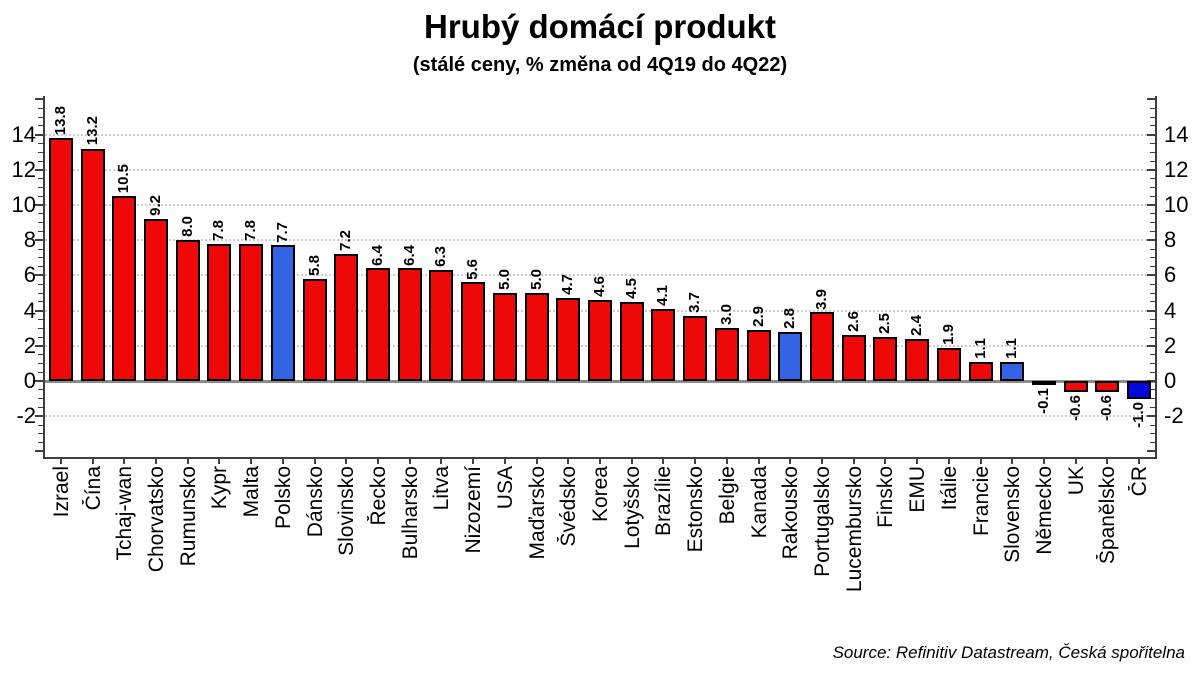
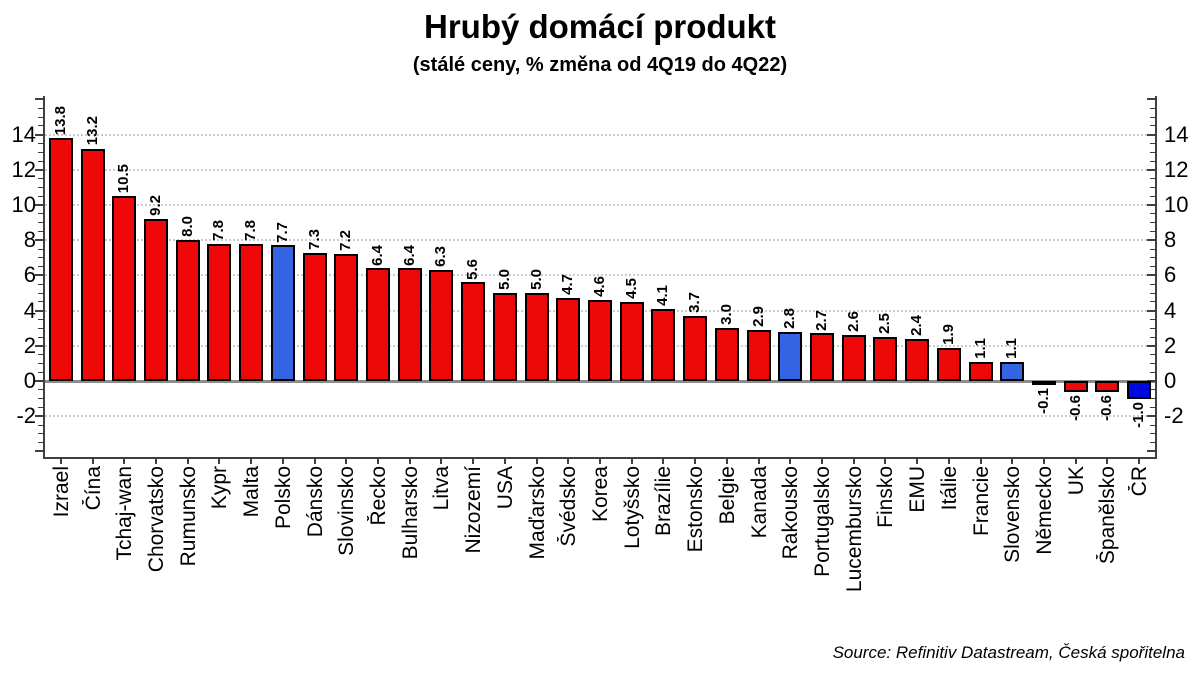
Dánsko: 5.8 -> 7.3
Portugalsko: 3.9 -> 2.7
